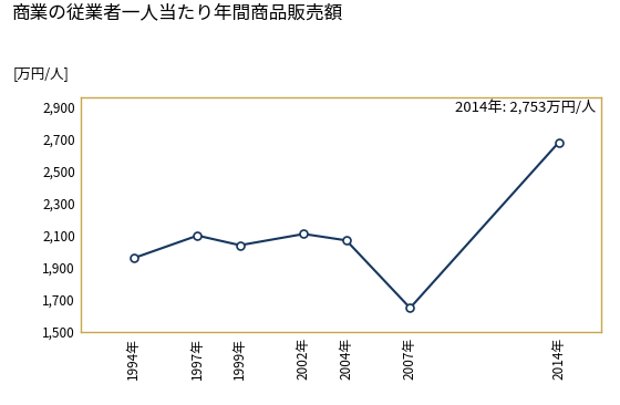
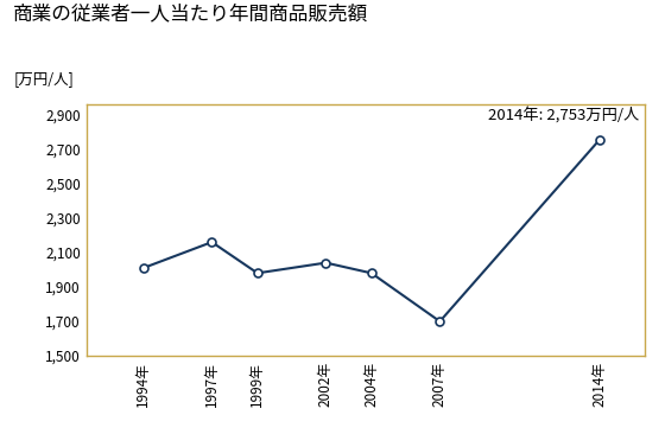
1994年: 1,960 -> 2,010
1997年: 2,100 -> 2,160
1999年: 2,040 -> 1,980
2002年: 2,110 -> 2,040
2004年: 2,070 -> 1,980
2007年: 1,650 -> 1,700
2014年: 2,680 -> 2,750
